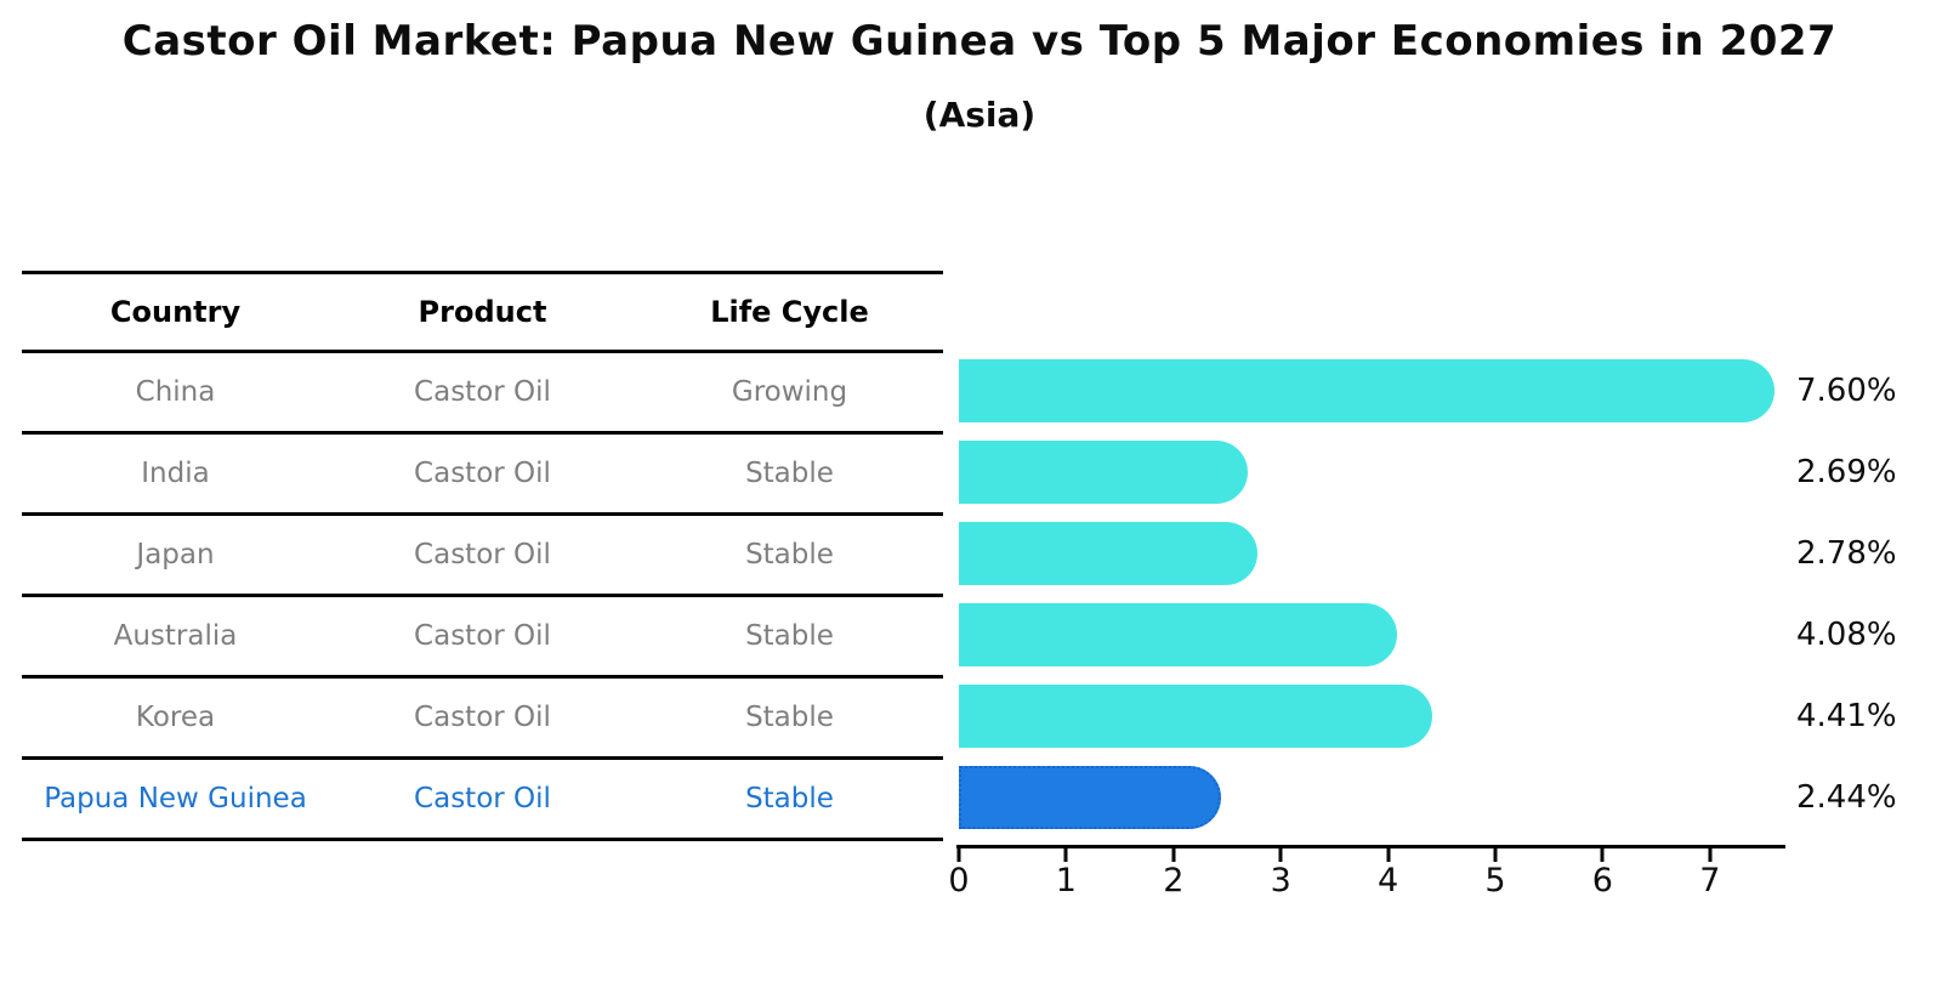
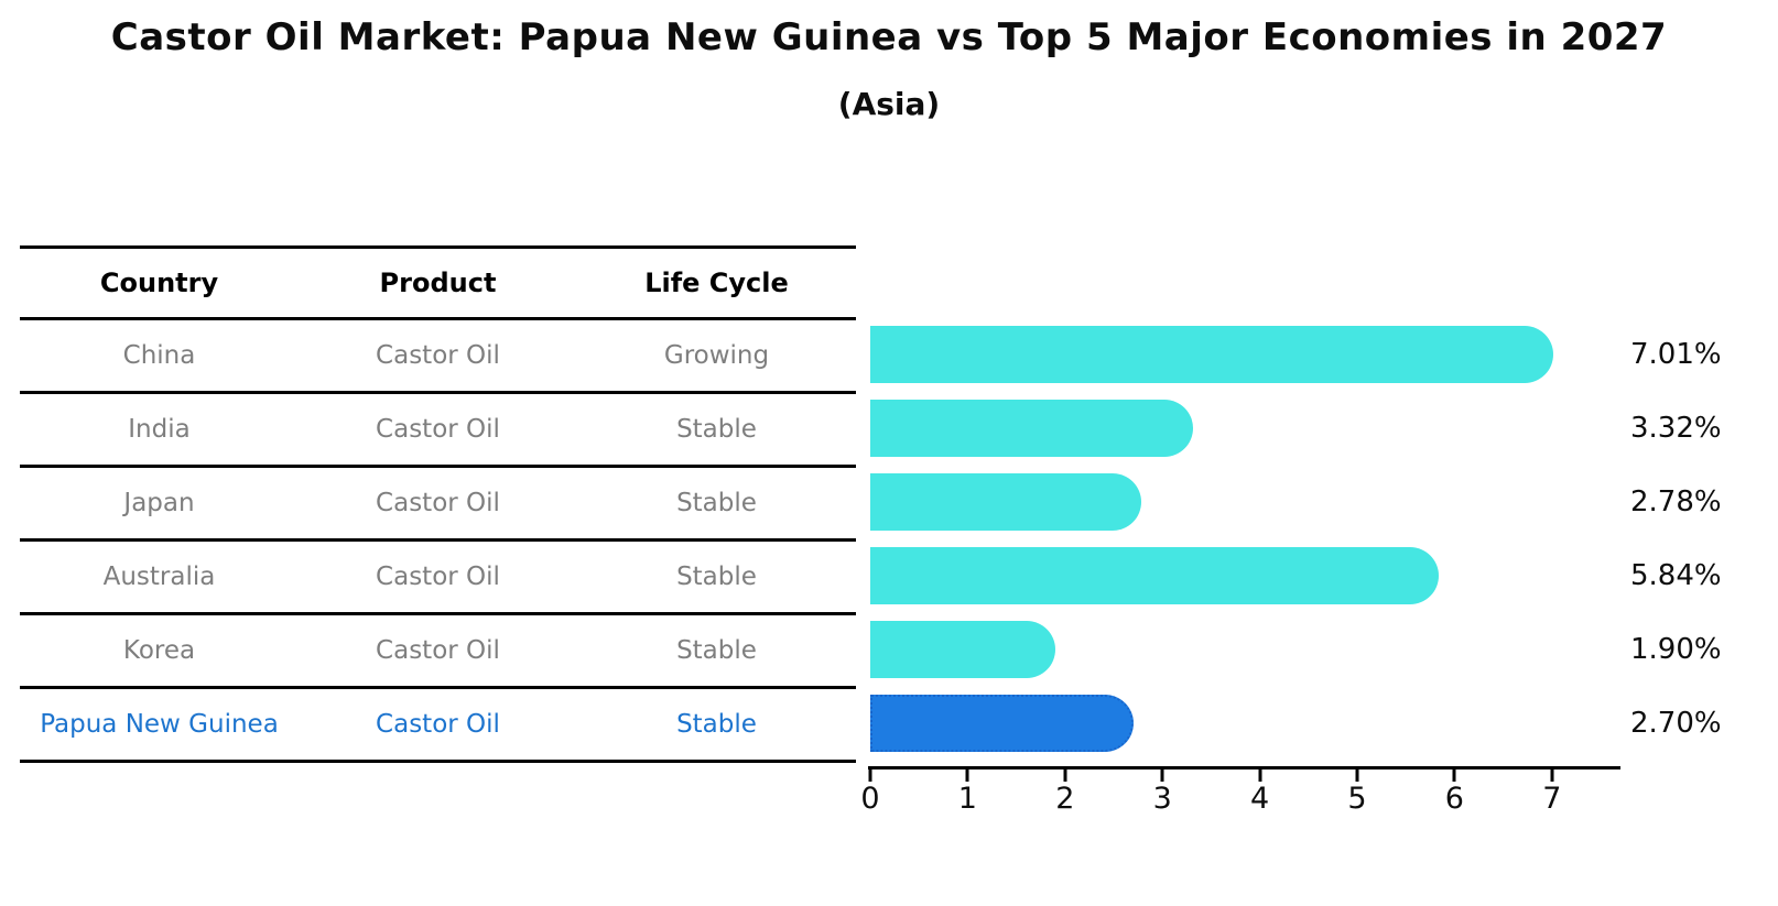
China: 7.60% -> 7.01%
India: 2.69% -> 3.32%
Australia: 4.08% -> 5.84%
Korea: 4.41% -> 1.90%
Papua New Guinea: 2.44% -> 2.70%
